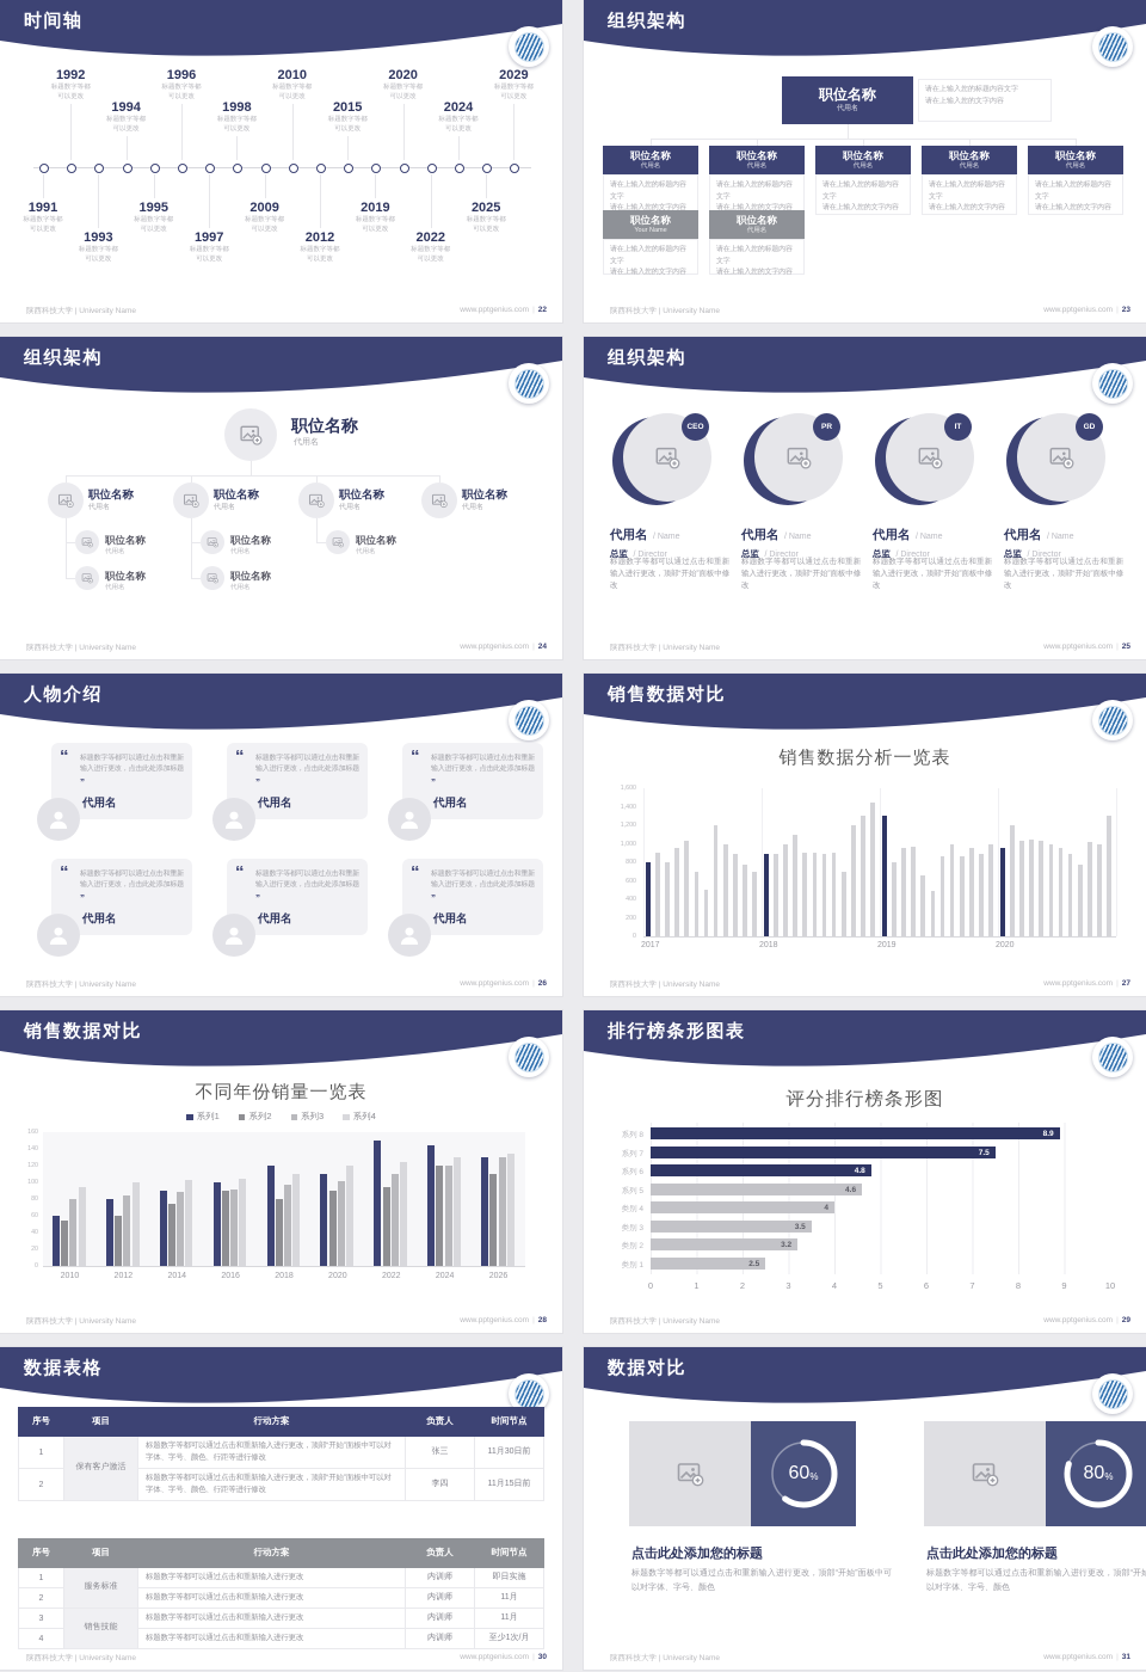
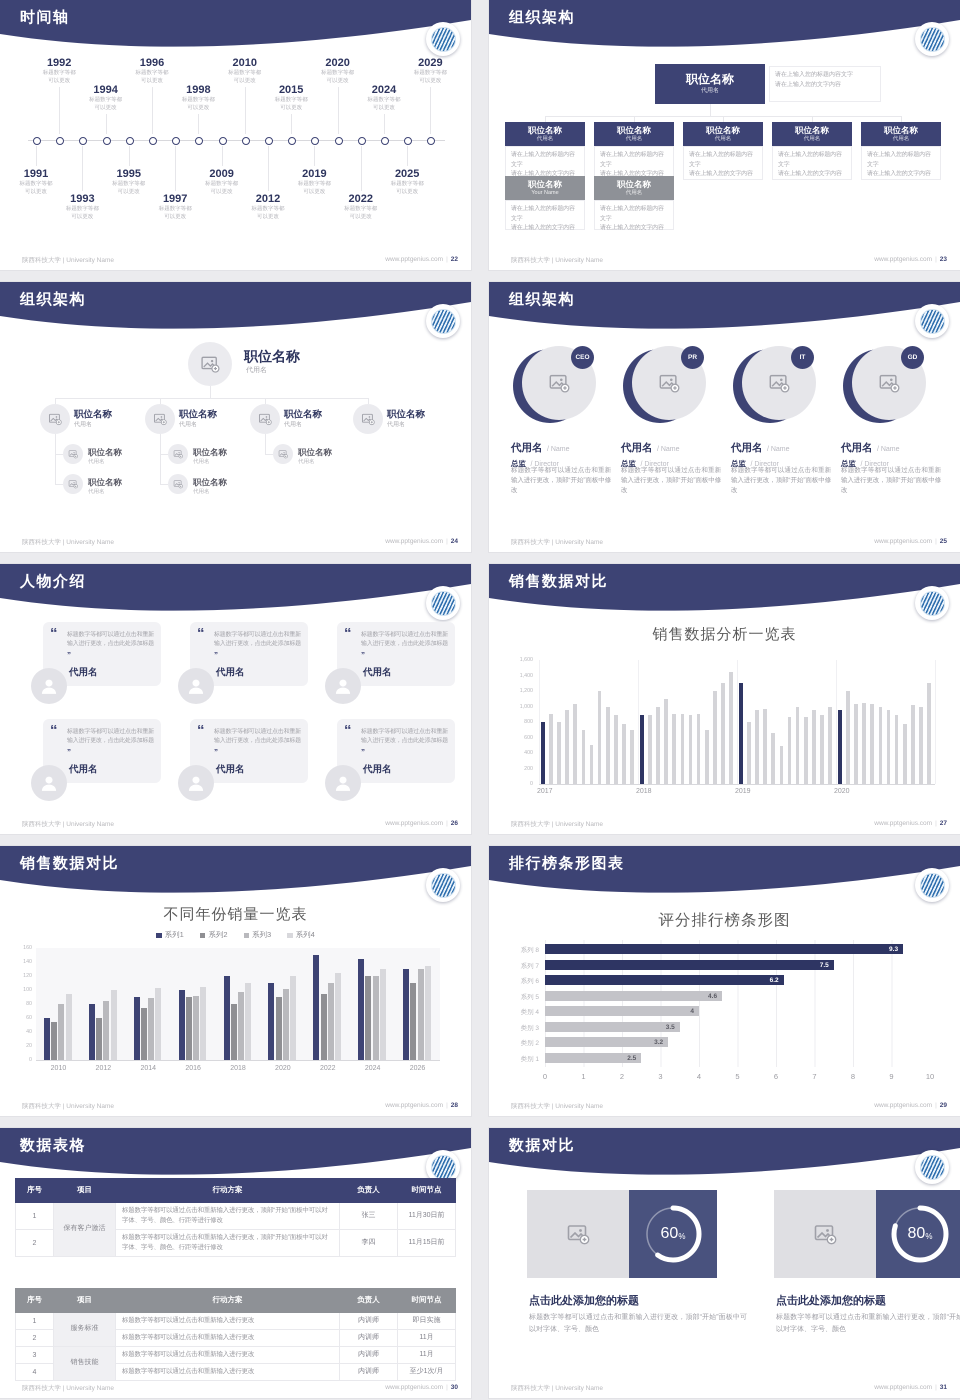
评分排行榜条形图/系列 8: 8.9 -> 9.3
评分排行榜条形图/系列 6: 4.8 -> 6.2
